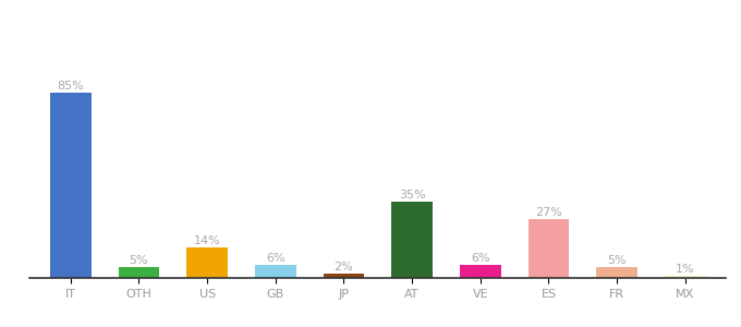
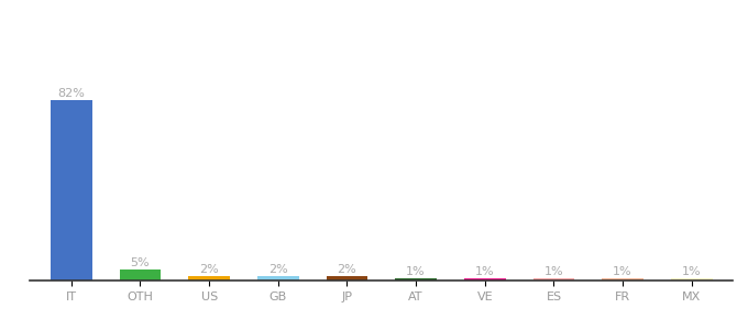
IT: 85% -> 82%
US: 14% -> 2%
GB: 6% -> 2%
AT: 35% -> 1%
VE: 6% -> 1%
ES: 27% -> 1%
FR: 5% -> 1%
